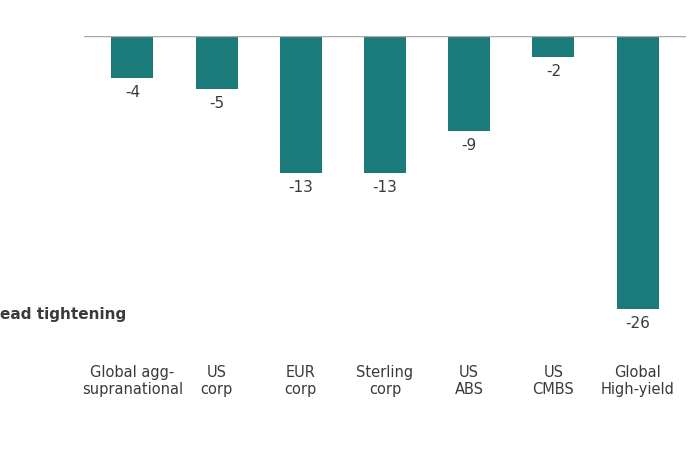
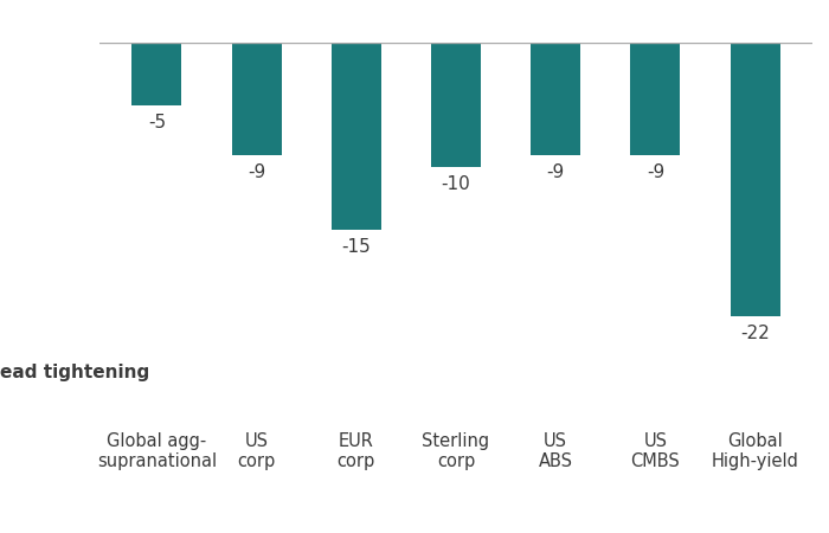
Global agg- supranational: -4 -> -5
US corp: -5 -> -9
EUR corp: -13 -> -15
Sterling corp: -13 -> -10
US CMBS: -2 -> -9
Global High-yield: -26 -> -22
